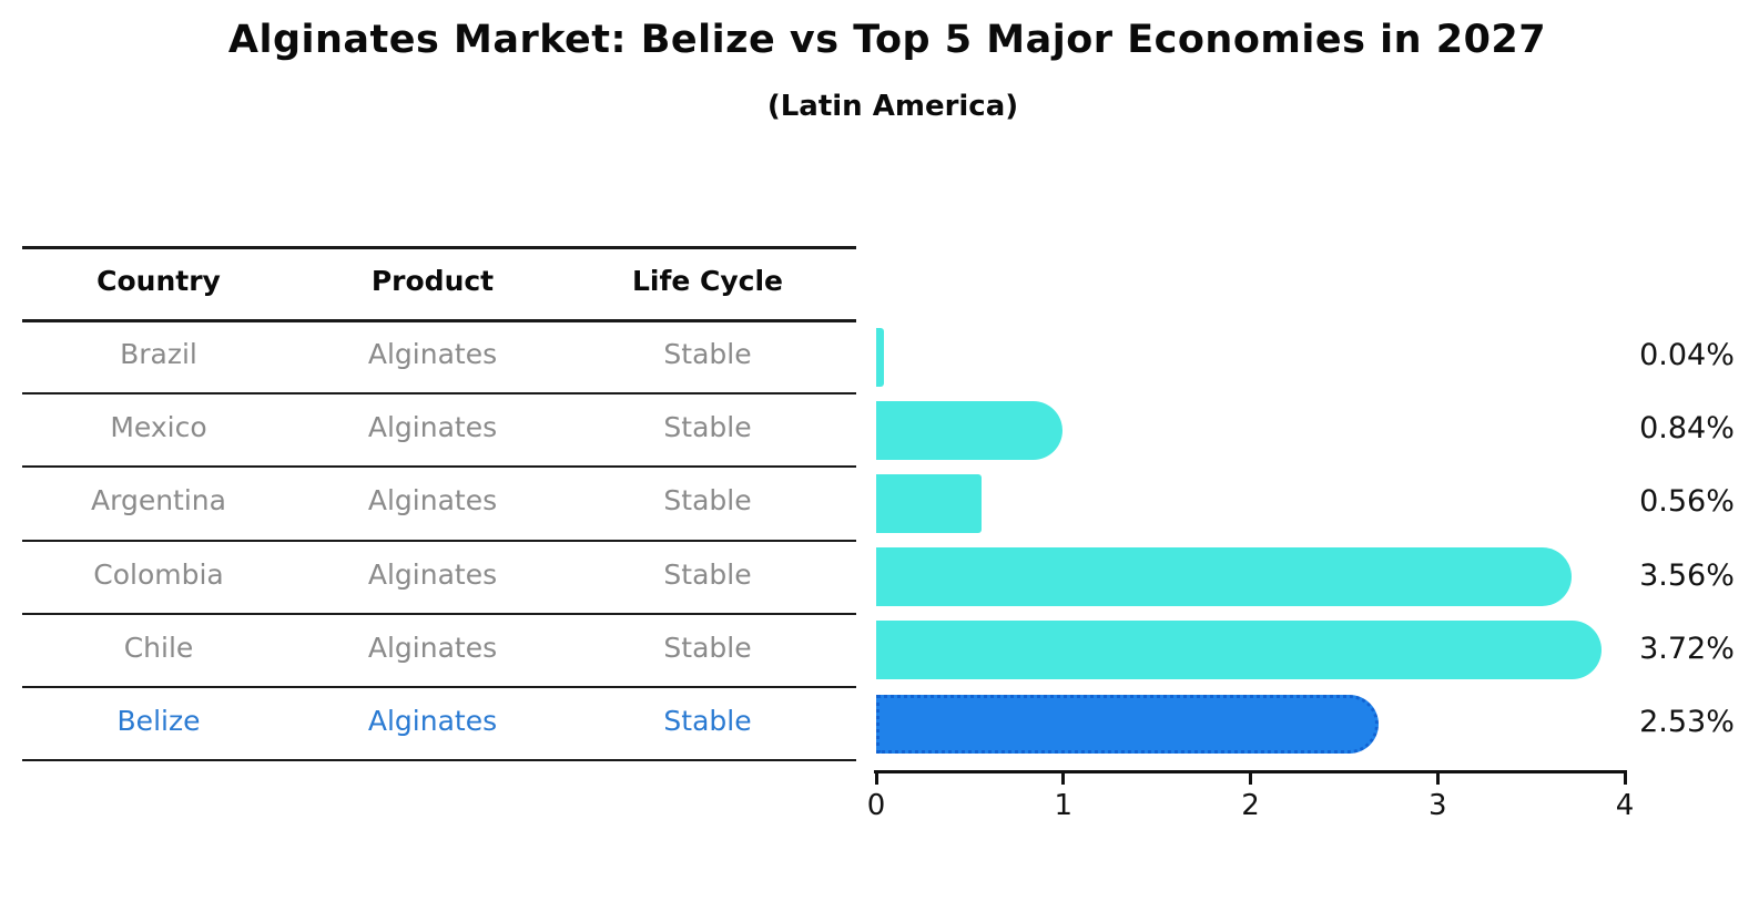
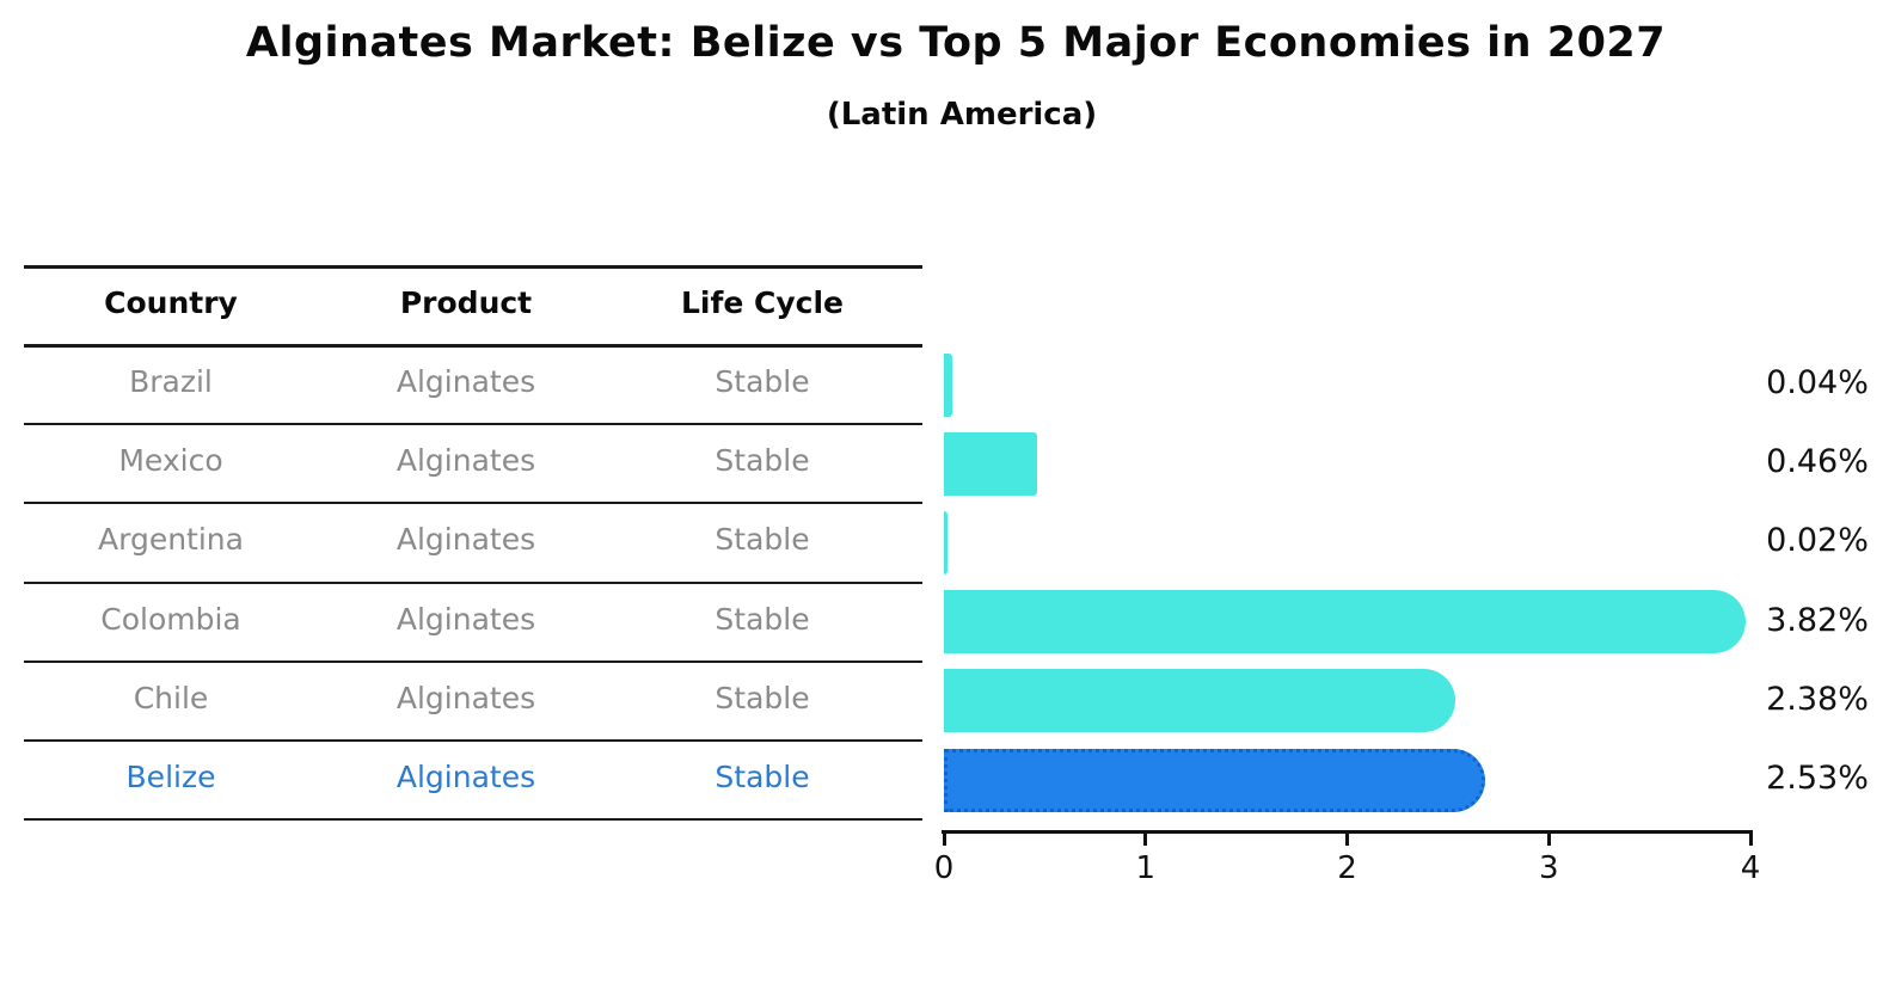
Mexico: 0.84% -> 0.46%
Argentina: 0.56% -> 0.02%
Colombia: 3.56% -> 3.82%
Chile: 3.72% -> 2.38%
